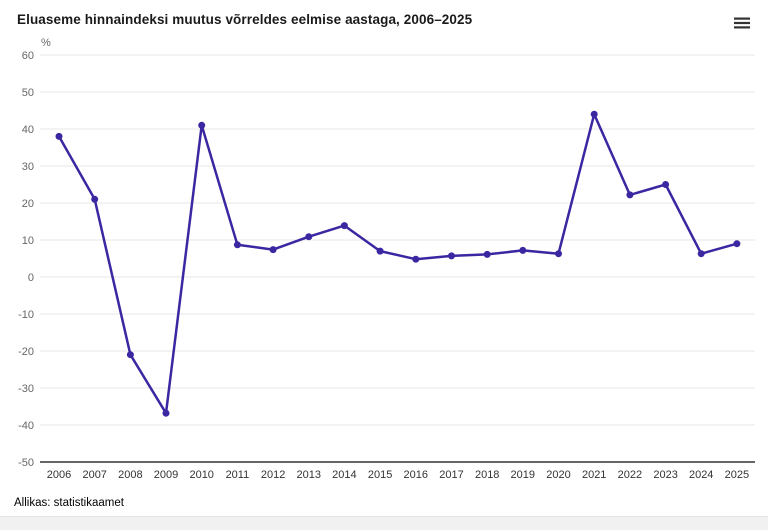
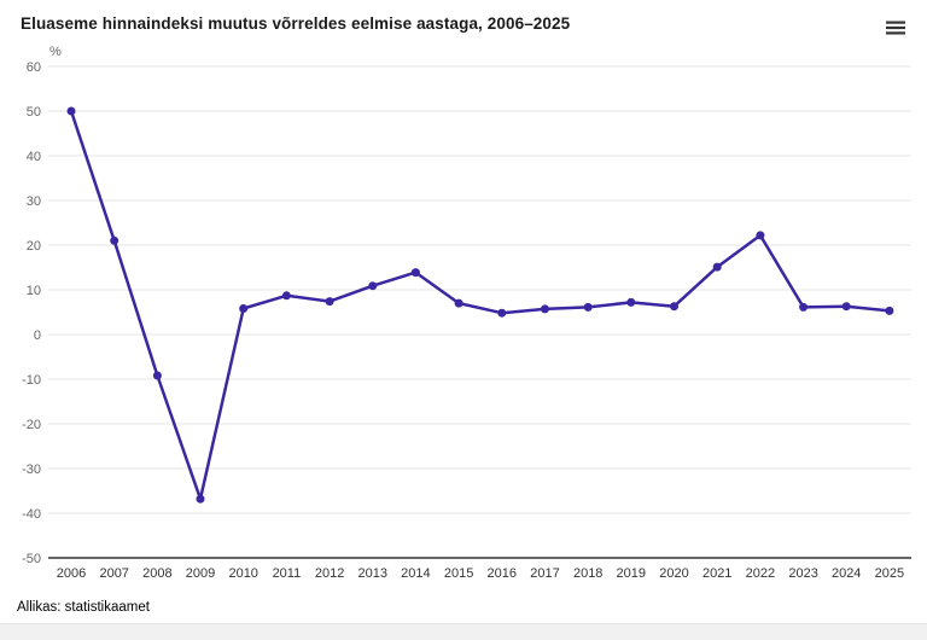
2006: 38 -> 50
2008: -21 -> -9
2010: 41 -> 6
2021: 44 -> 15
2023: 25 -> 6
2025: 9 -> 5
